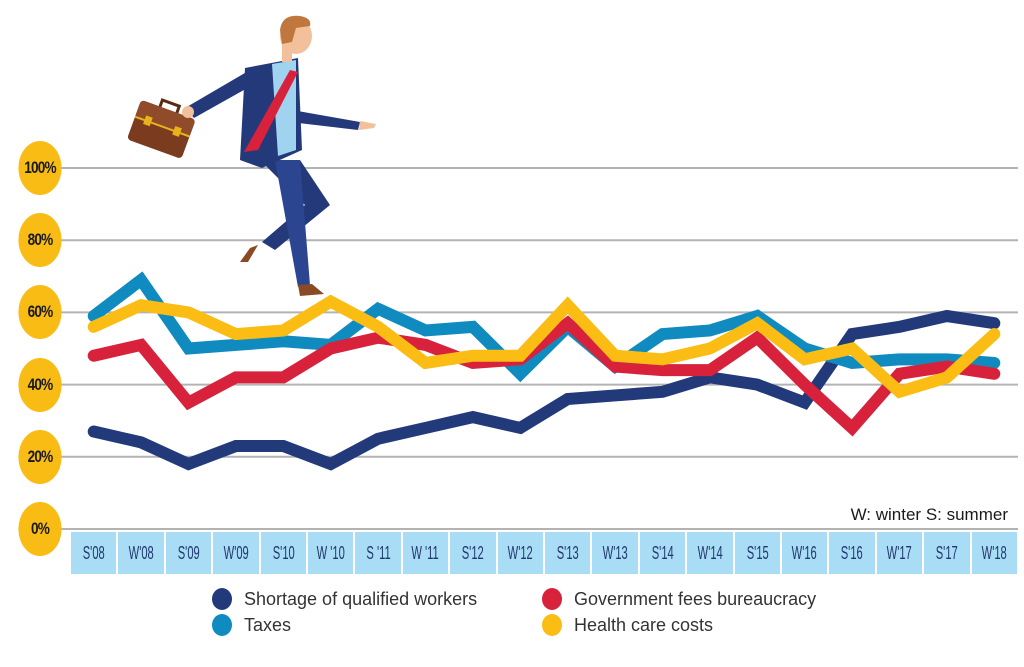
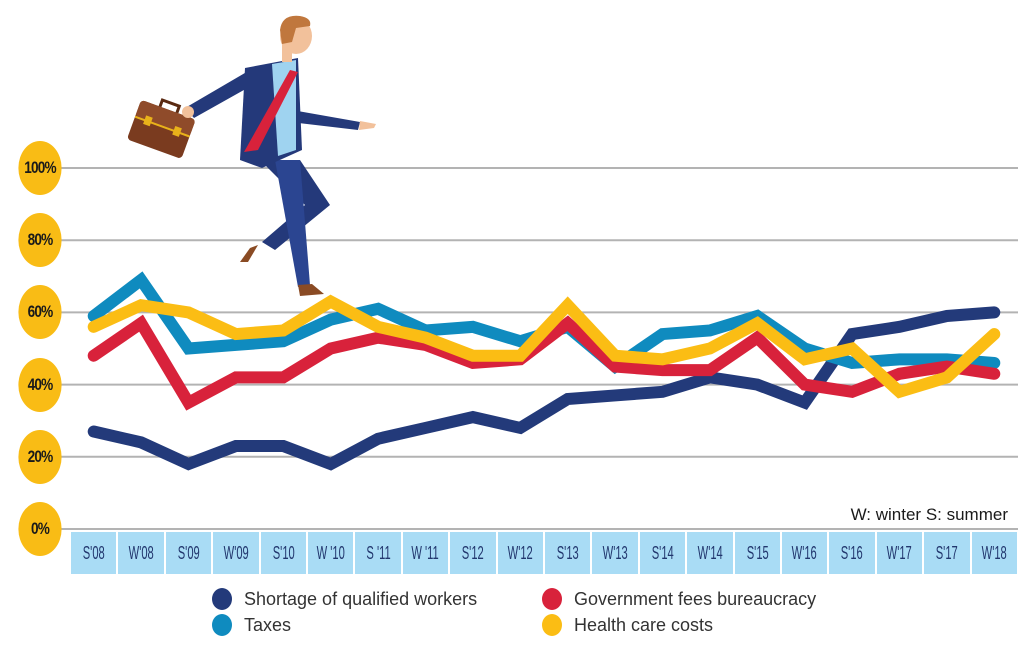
Government fees bureaucracy/W'08: 51% -> 57%
Taxes/W '10: 51% -> 58%
Health care costs/W '11: 46% -> 53%
Taxes/W'12: 43% -> 52%
Government fees bureaucracy/S'16: 28% -> 38%
Shortage of qualified workers/W'18: 57% -> 60%
